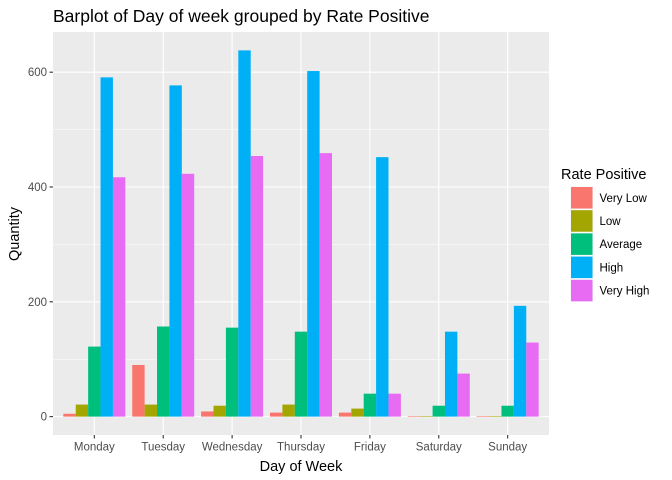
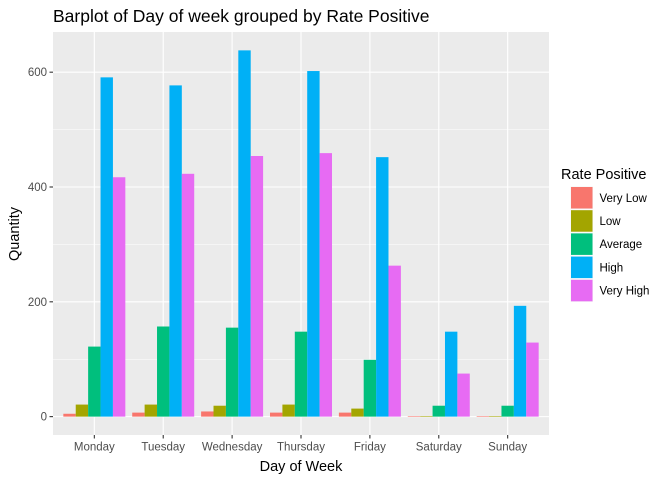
Very Low/Tuesday: 90 -> 10
Average/Friday: 40 -> 100
Very High/Friday: 40 -> 260
